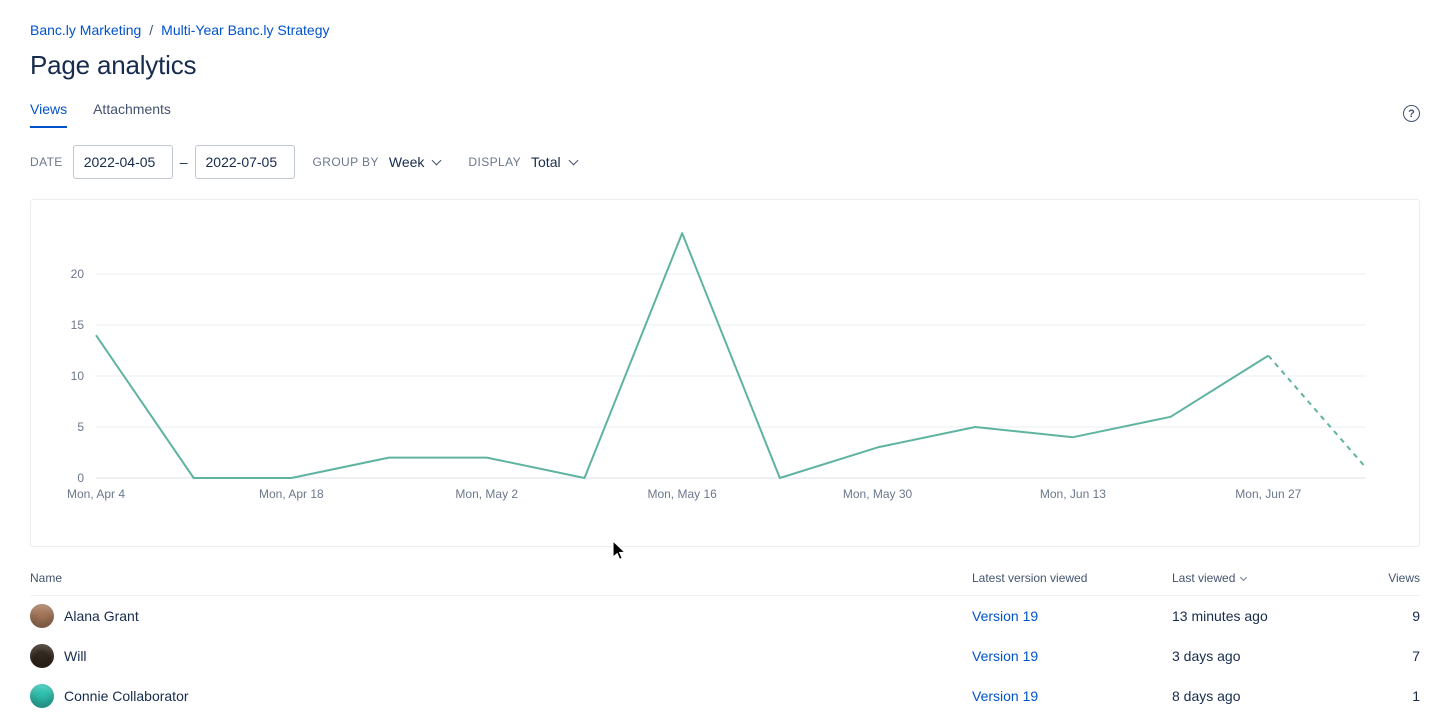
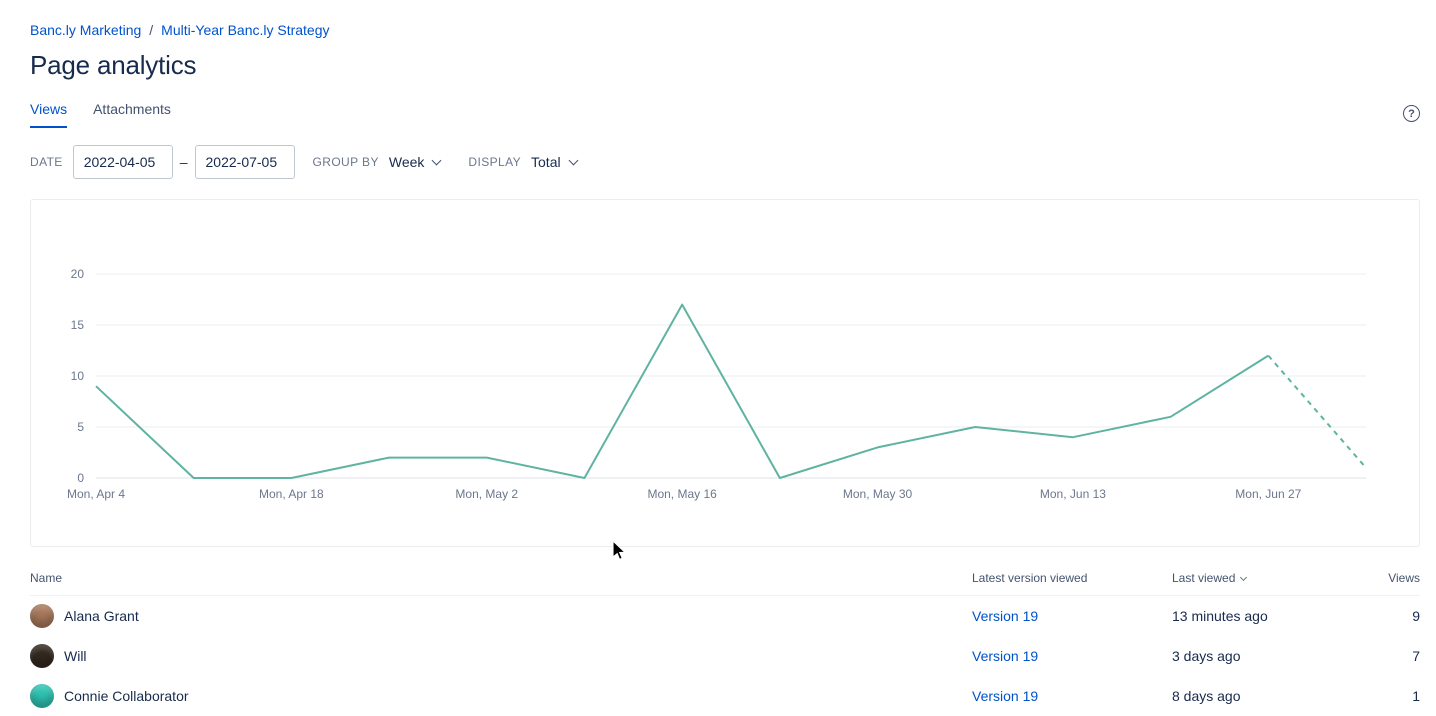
Mon, Apr 4: 14 -> 9
Mon, May 16: 24 -> 17
